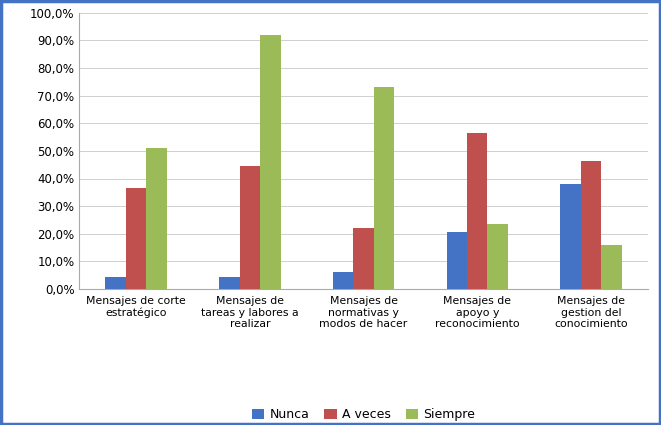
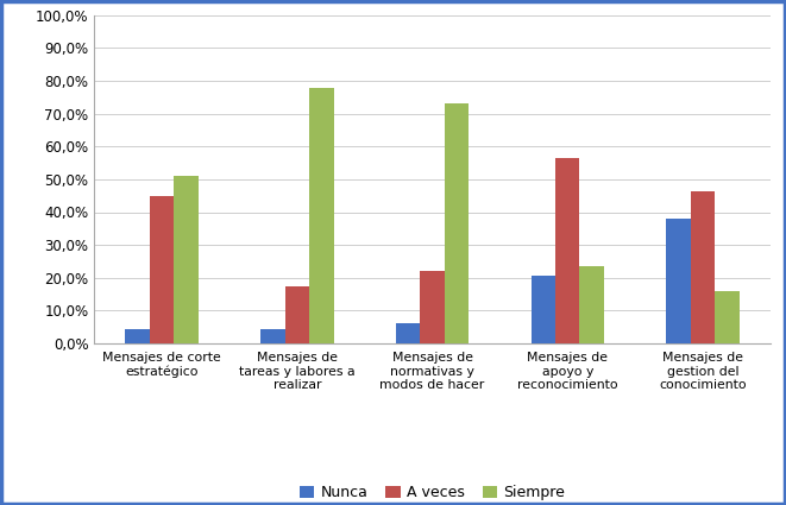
A veces/Mensajes de corte estratégico: 36,5% -> 45,0%
A veces/Mensajes de tareas y labores a realizar: 44,5% -> 17,5%
Siempre/Mensajes de tareas y labores a realizar: 92,0% -> 78,0%
